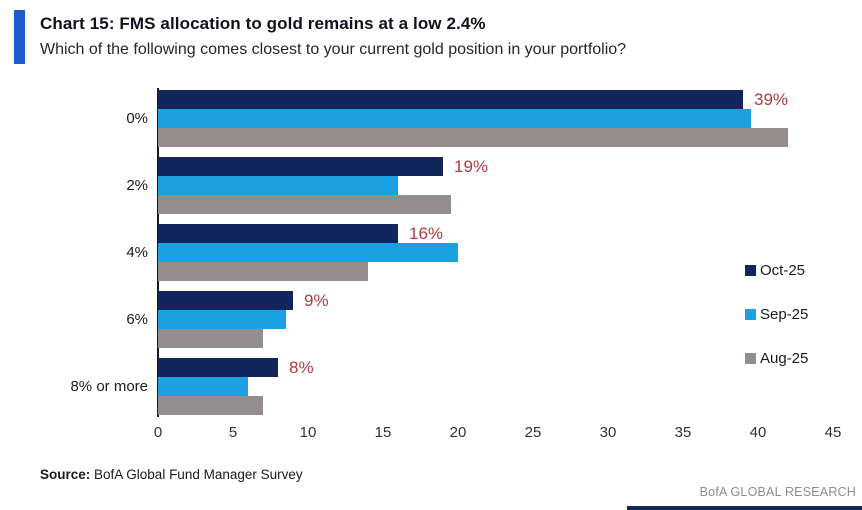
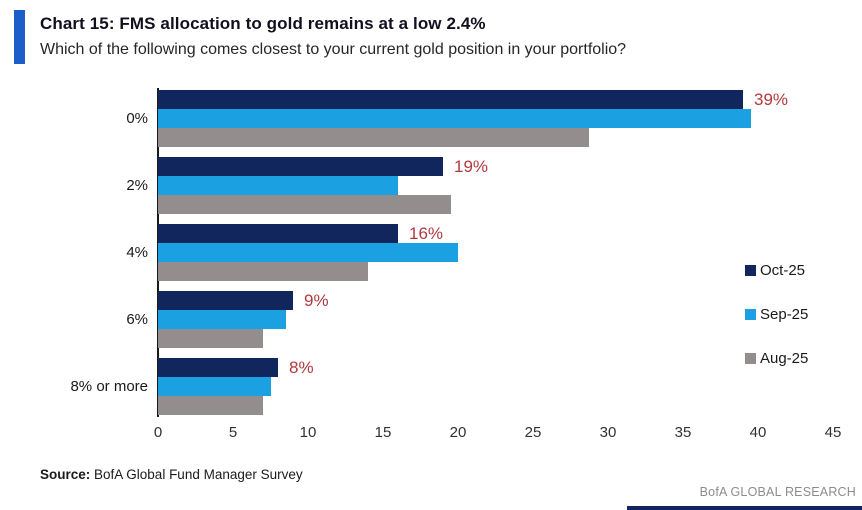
Aug-25/0%: 42.0 -> 28.7
Sep-25/8% or more: 6.0 -> 7.5
